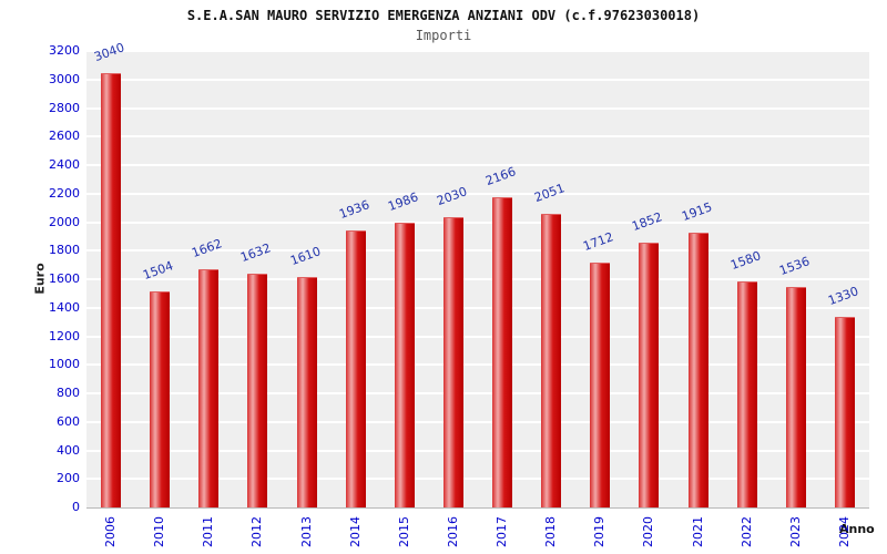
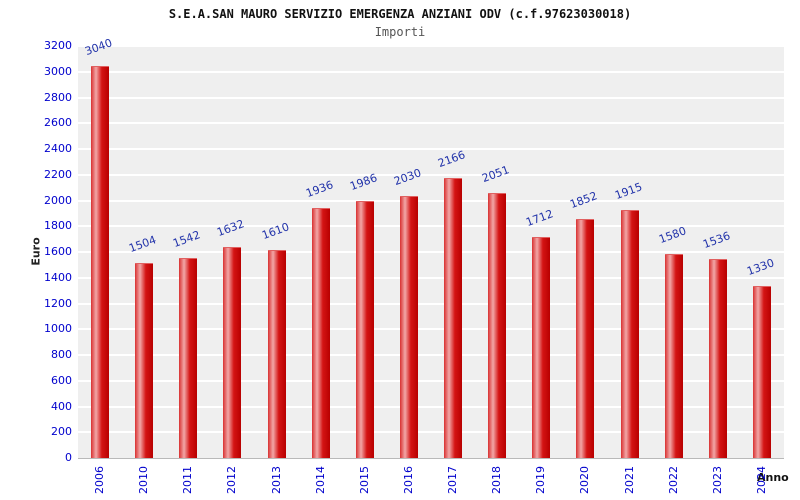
2011: 1662 -> 1542
